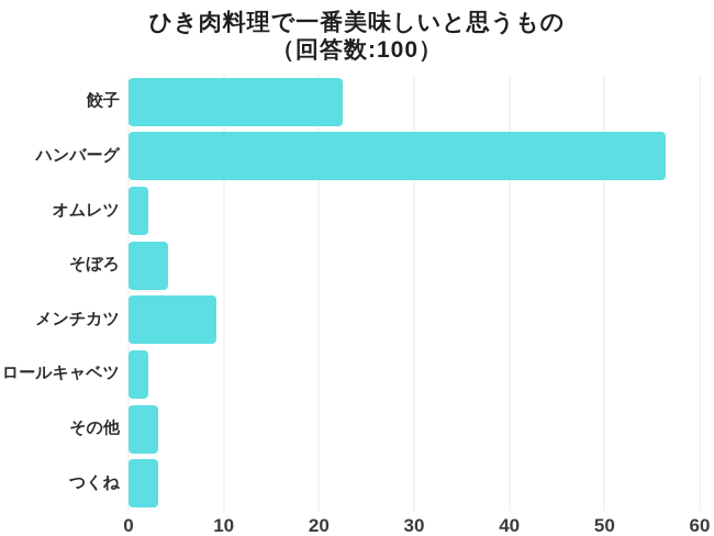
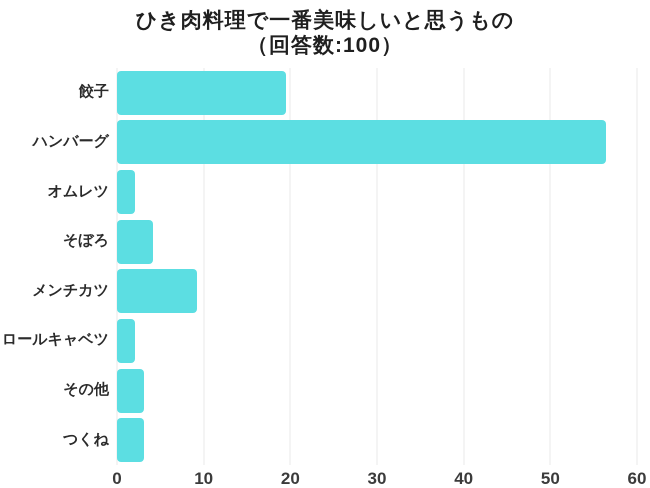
餃子: 22 -> 19
